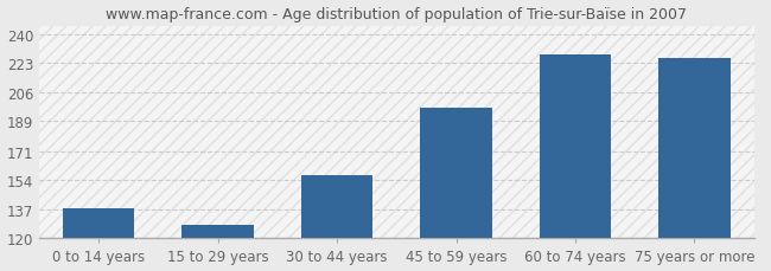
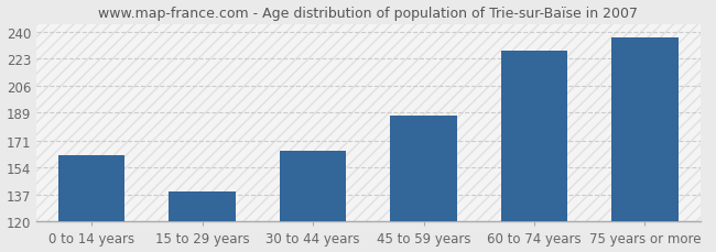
0 to 14 years: 138 -> 162
15 to 29 years: 128 -> 139
30 to 44 years: 157 -> 165
45 to 59 years: 197 -> 187
75 years or more: 226 -> 236
